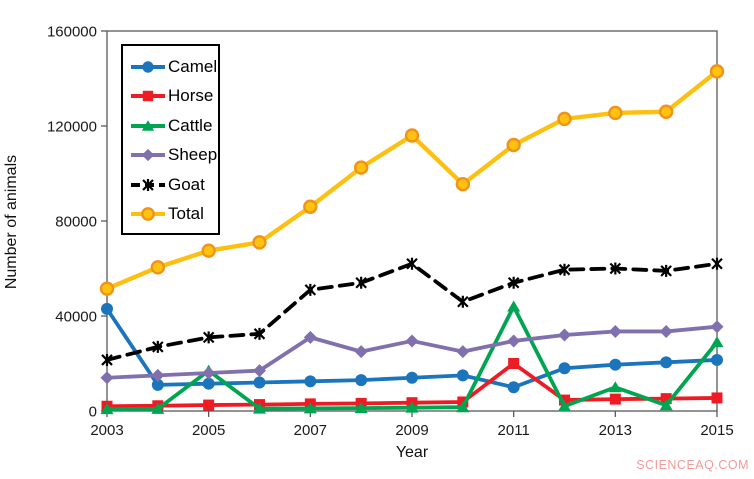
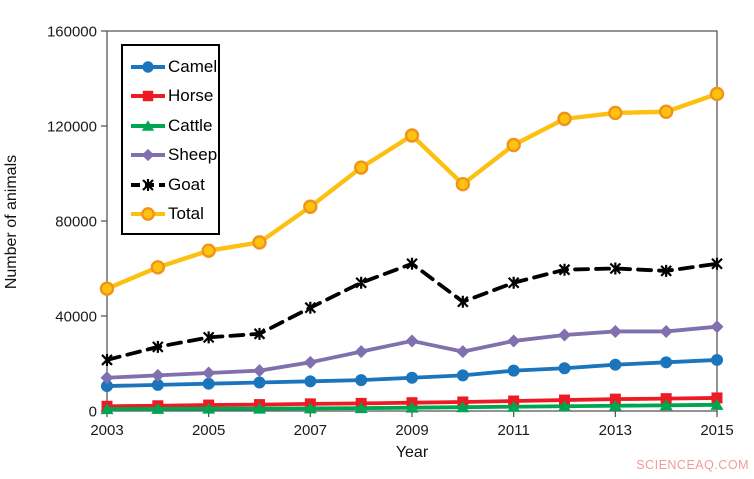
Camel/2003: 43000 -> 10000
Cattle/2005: 17000 -> 1000
Sheep/2007: 31000 -> 20000
Goat/2007: 51000 -> 44000
Camel/2011: 10000 -> 17000
Horse/2011: 20000 -> 4000
Cattle/2011: 44000 -> 2000
Cattle/2013: 10000 -> 2000
Cattle/2015: 29000 -> 3000
Total/2015: 143000 -> 134000
